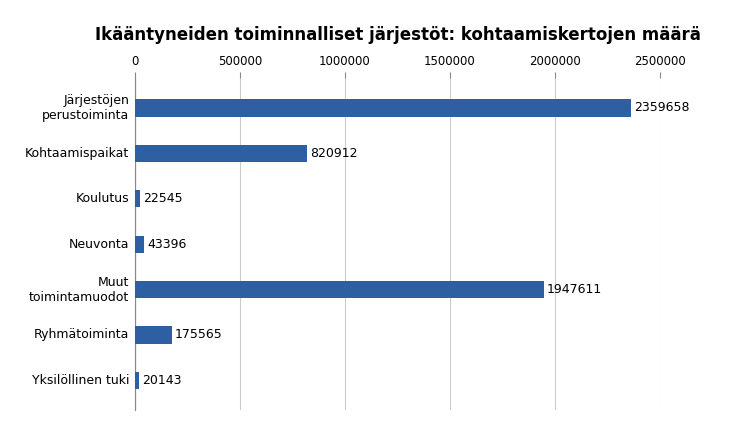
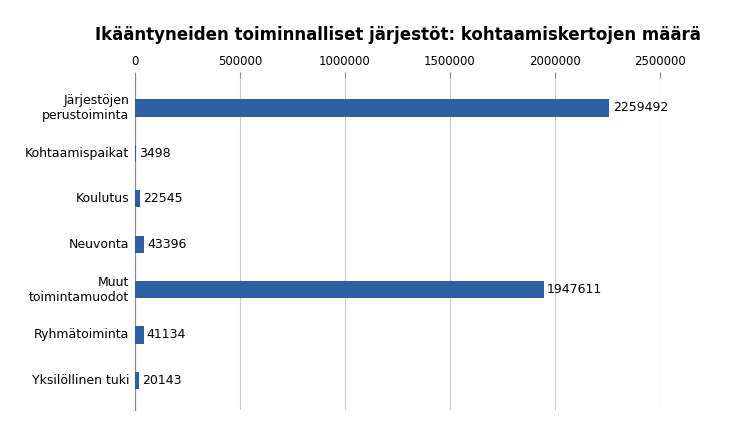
Järjestöjen perustoiminta: 2359658 -> 2259492
Kohtaamispaikat: 820912 -> 3498
Ryhmätoiminta: 175565 -> 41134
